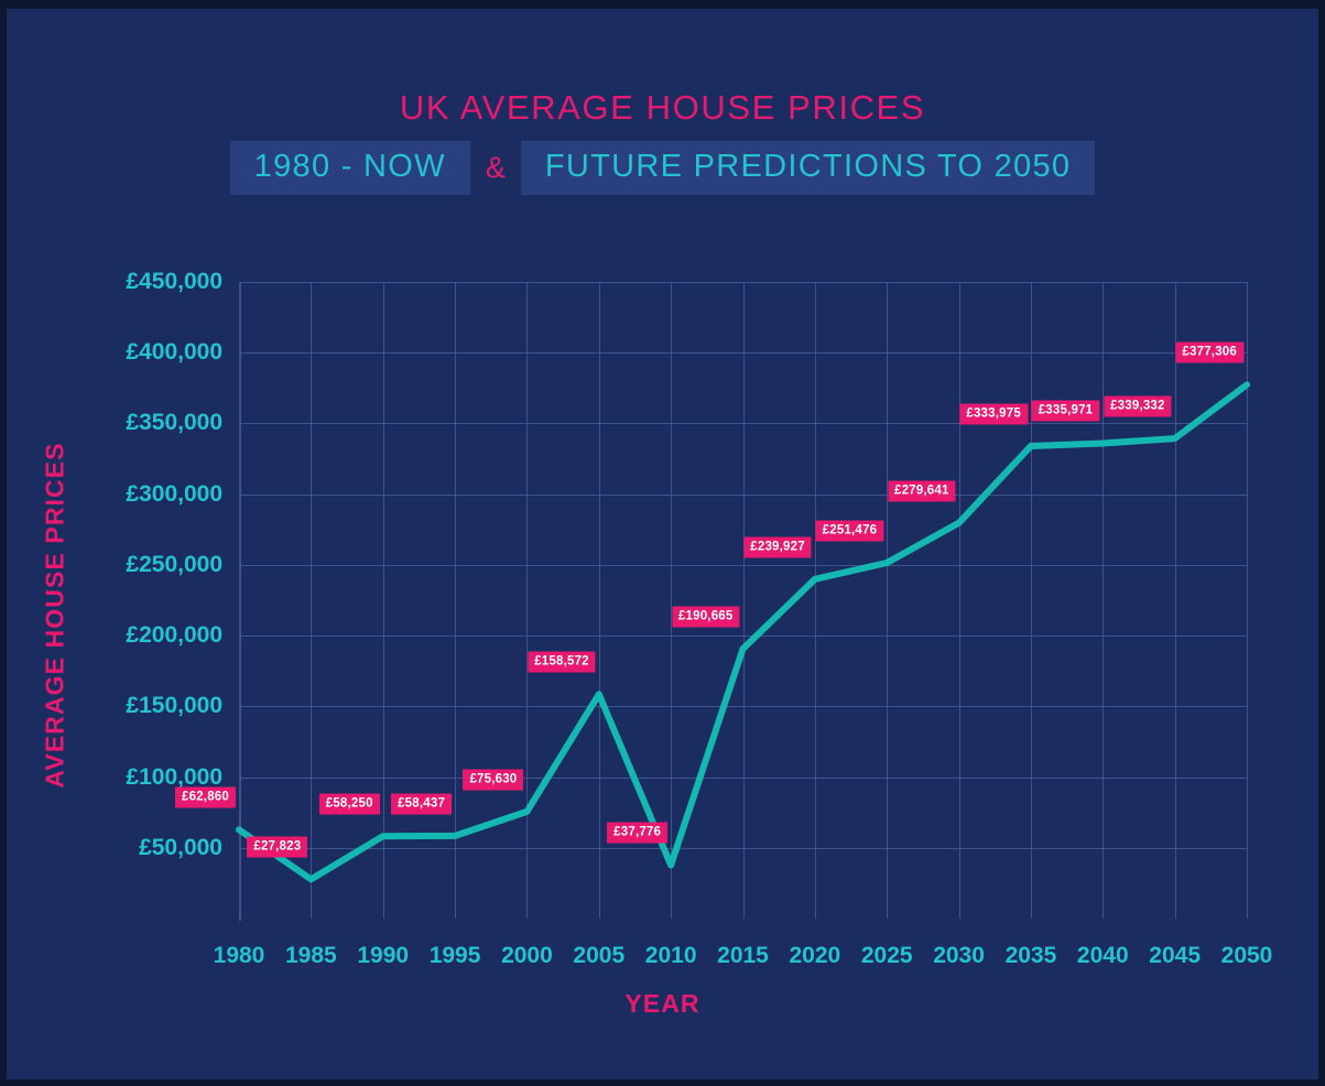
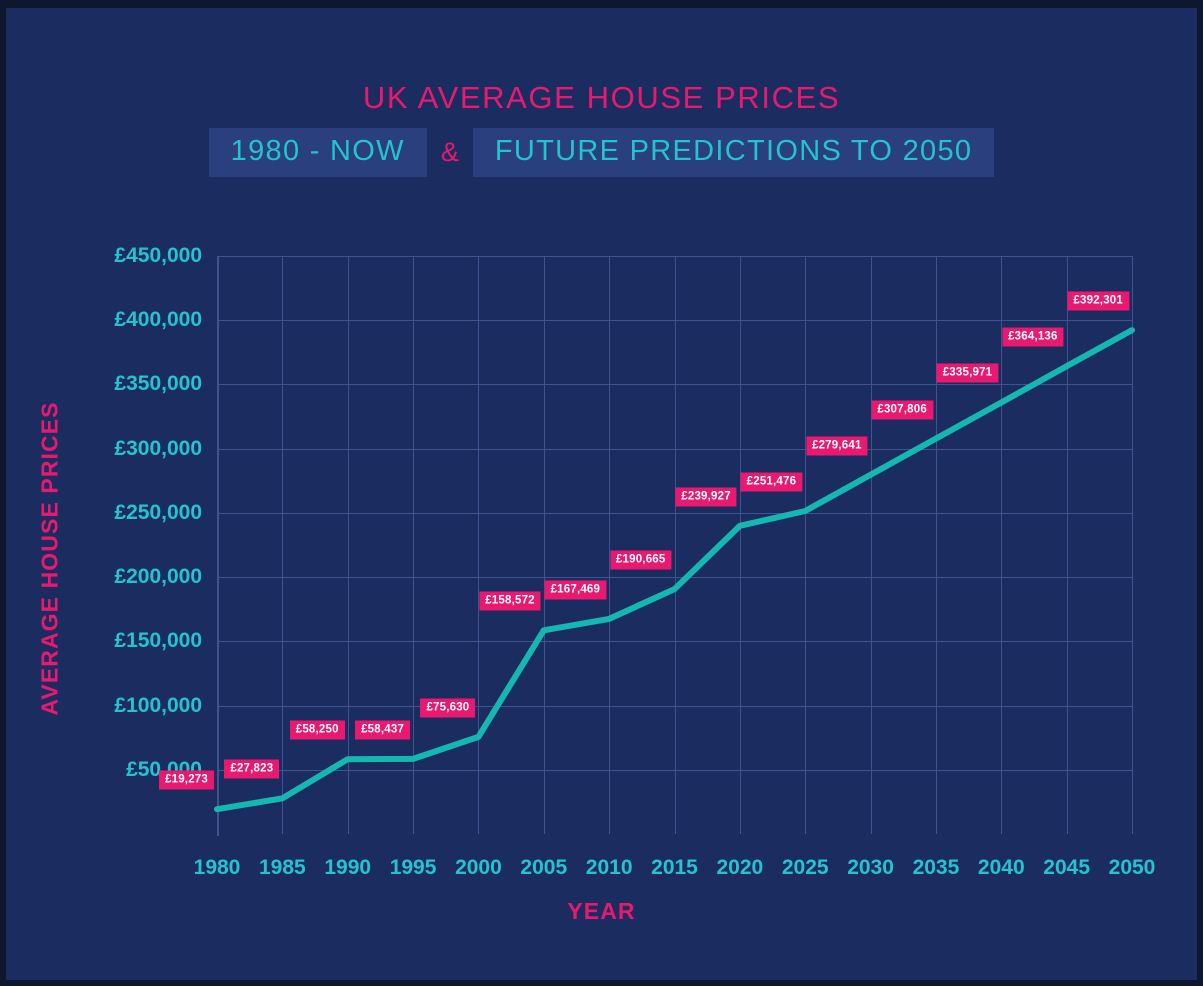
1980: £62,860 -> £19,273
2010: £37,776 -> £167,469
2035: £333,975 -> £307,806
2045: £339,332 -> £364,136
2050: £377,306 -> £392,301
